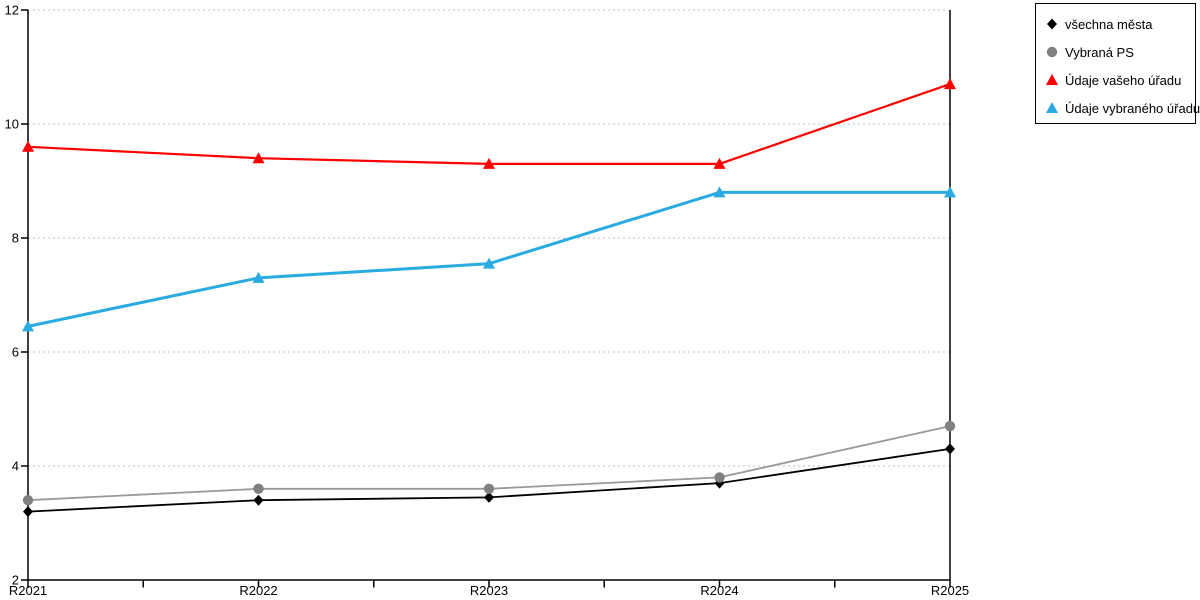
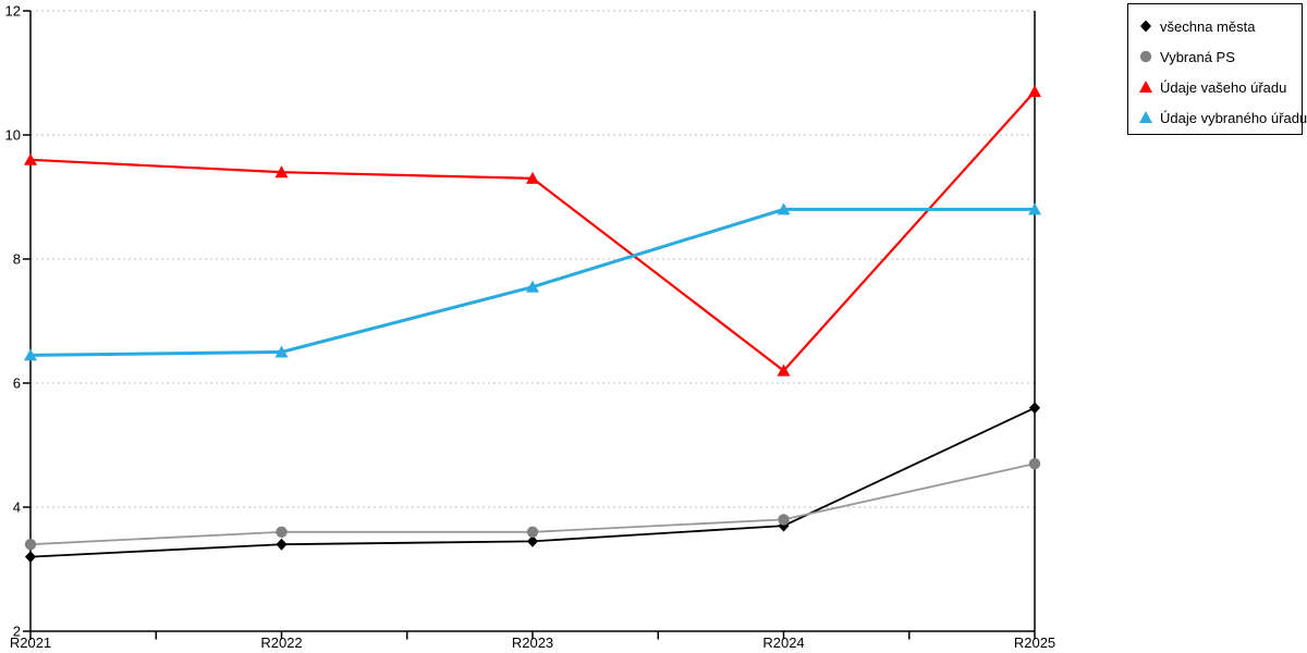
Údaje vybraného úřadu/R2022: 7.3 -> 6.5
Údaje vašeho úřadu/R2024: 9.3 -> 6.2
všechna města/R2025: 4.3 -> 5.6
